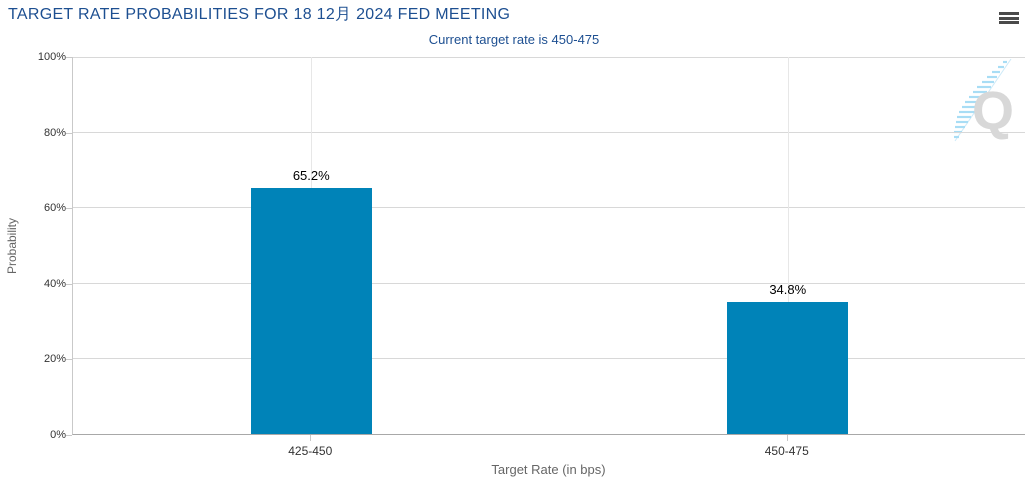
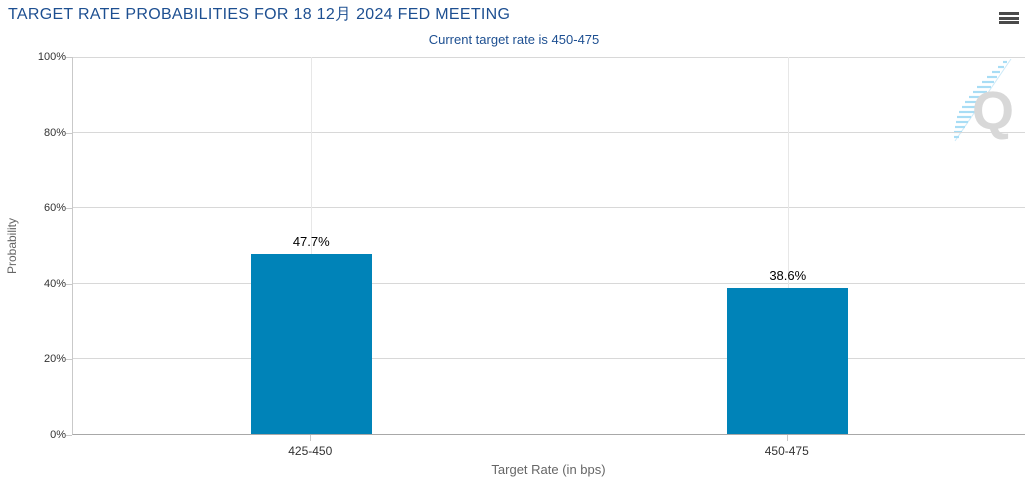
425-450: 65.2% -> 47.7%
450-475: 34.8% -> 38.6%
